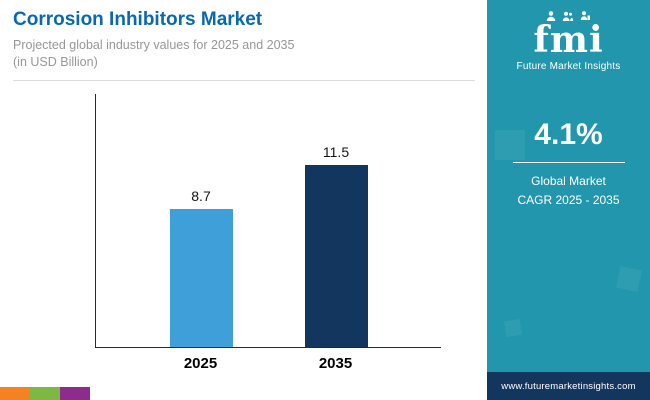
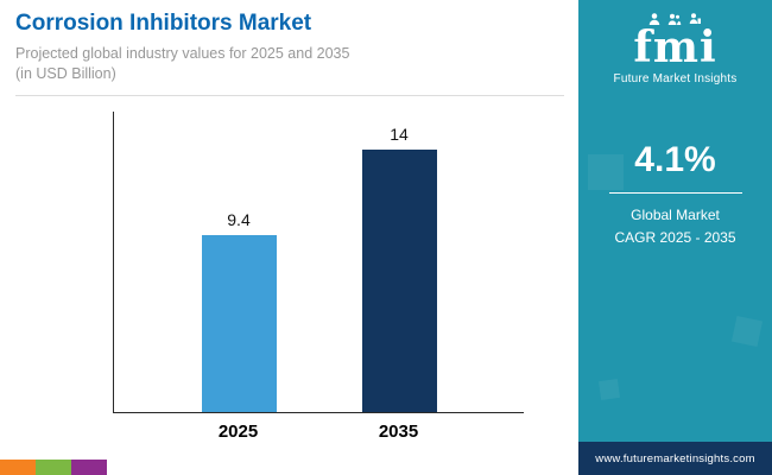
2025: 8.7 -> 9.4
2035: 11.5 -> 14
